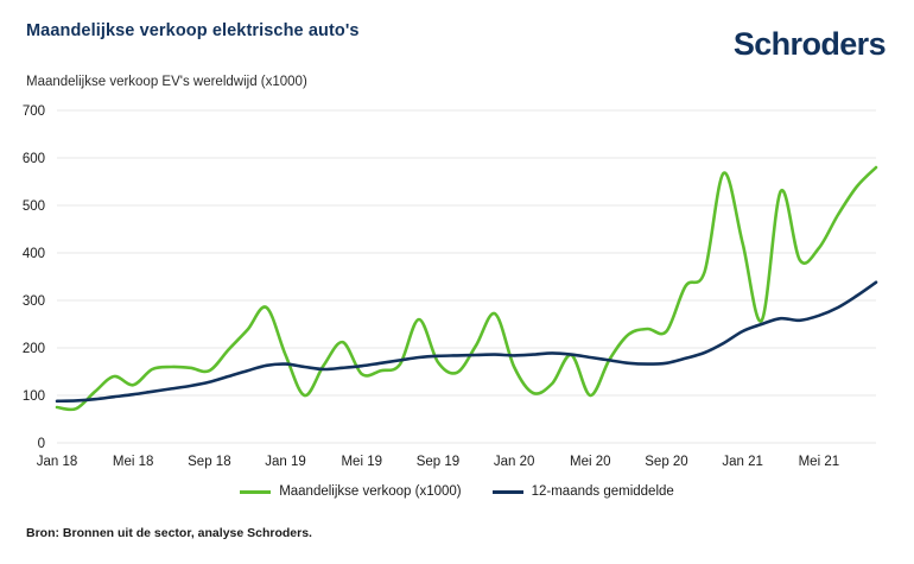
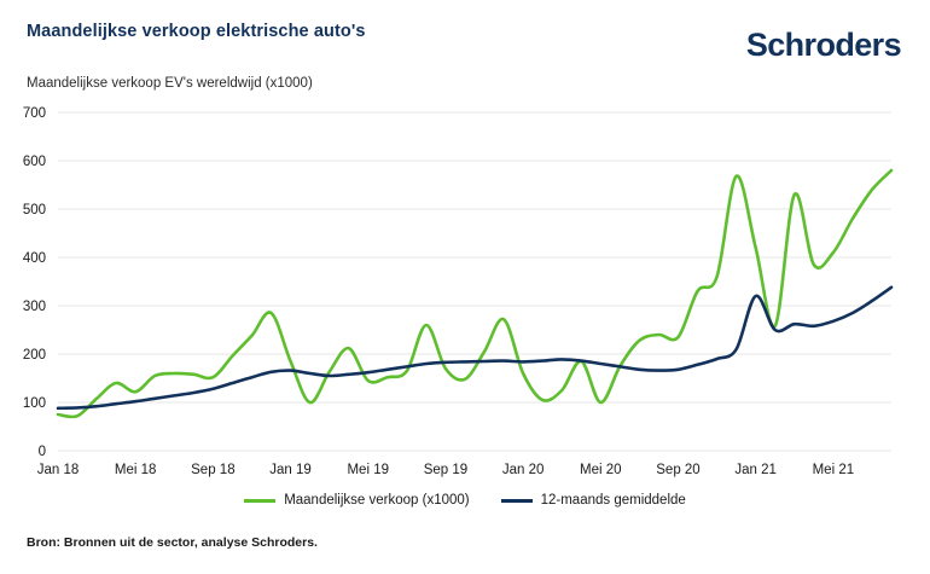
12-maands gemiddelde/Jan 21: 240 -> 320
